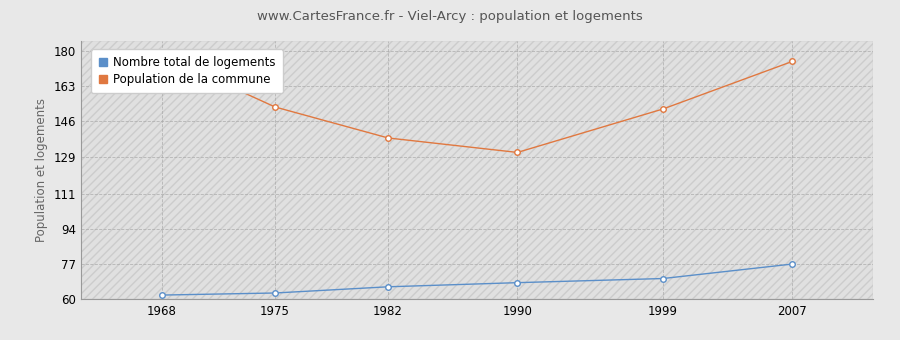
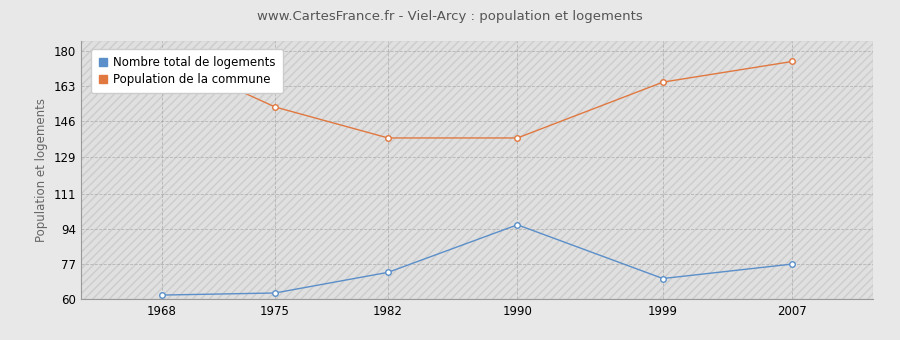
Nombre total de logements/1982: 66 -> 73
Nombre total de logements/1990: 68 -> 96
Population de la commune/1990: 131 -> 138
Population de la commune/1999: 152 -> 165
